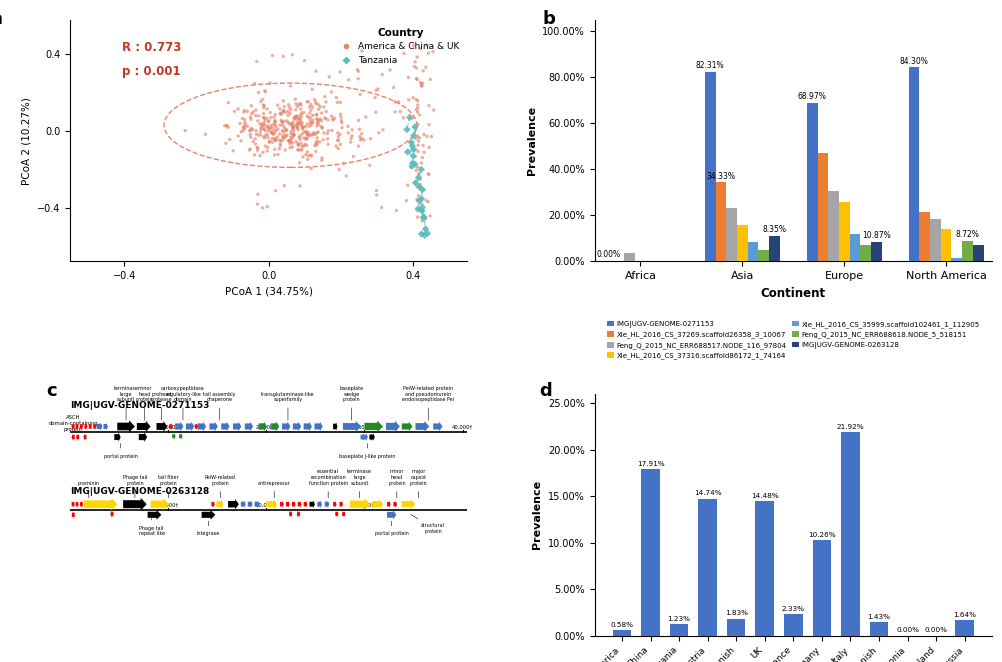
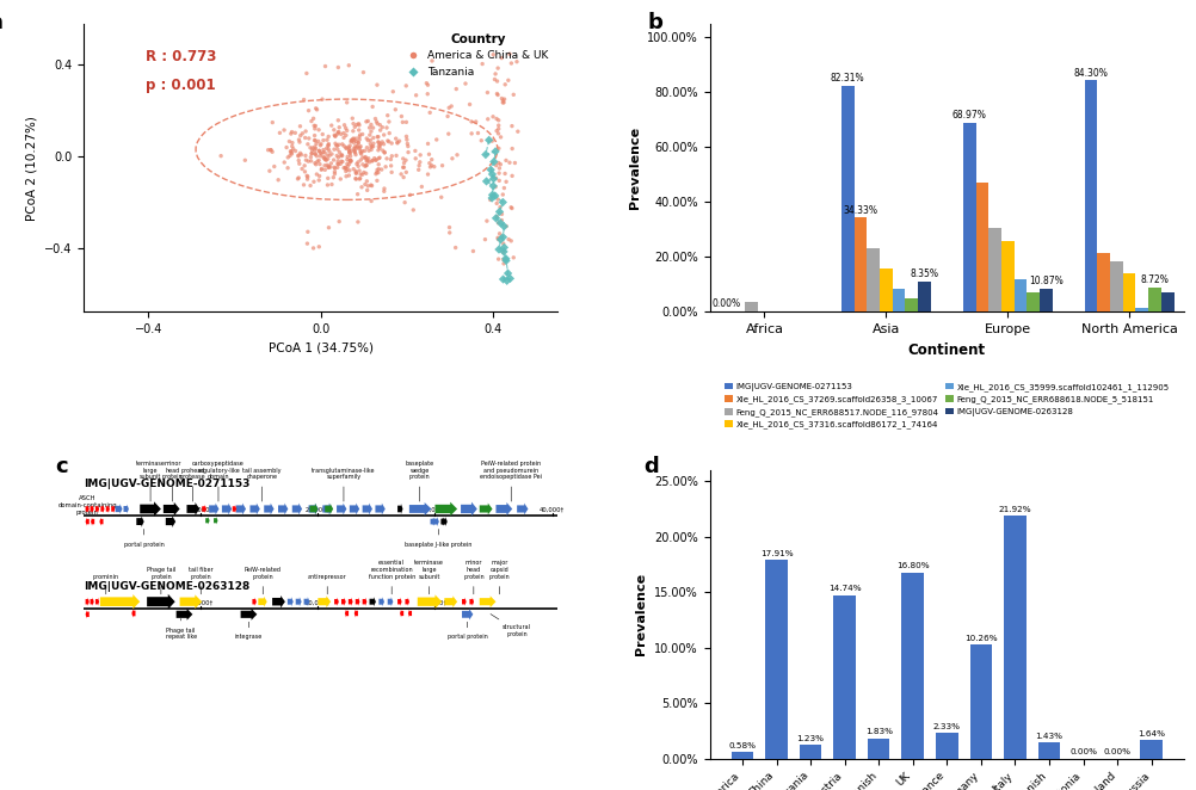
UK: 14.48% -> 16.80%
